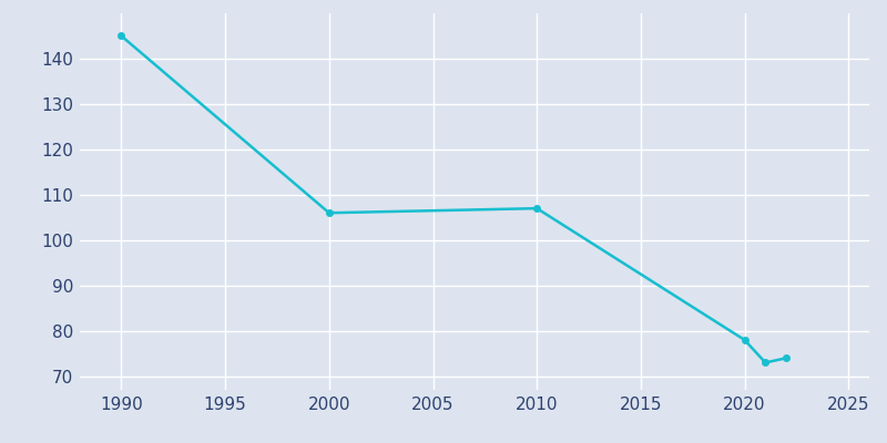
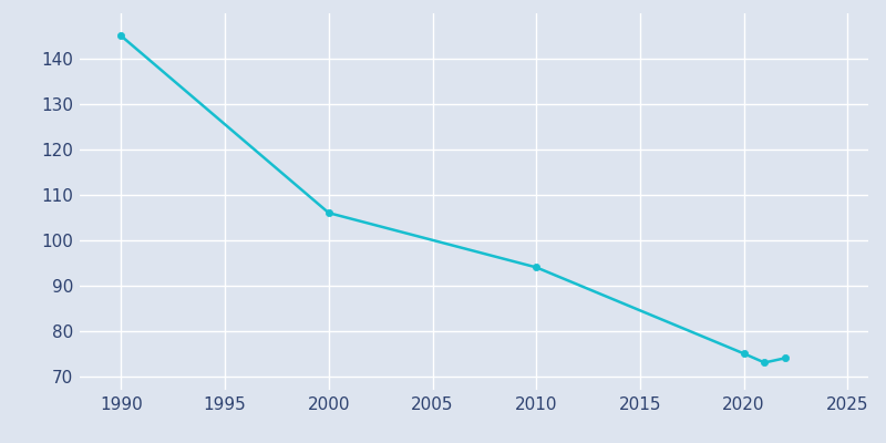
2010: 107 -> 94
2020: 78 -> 75
